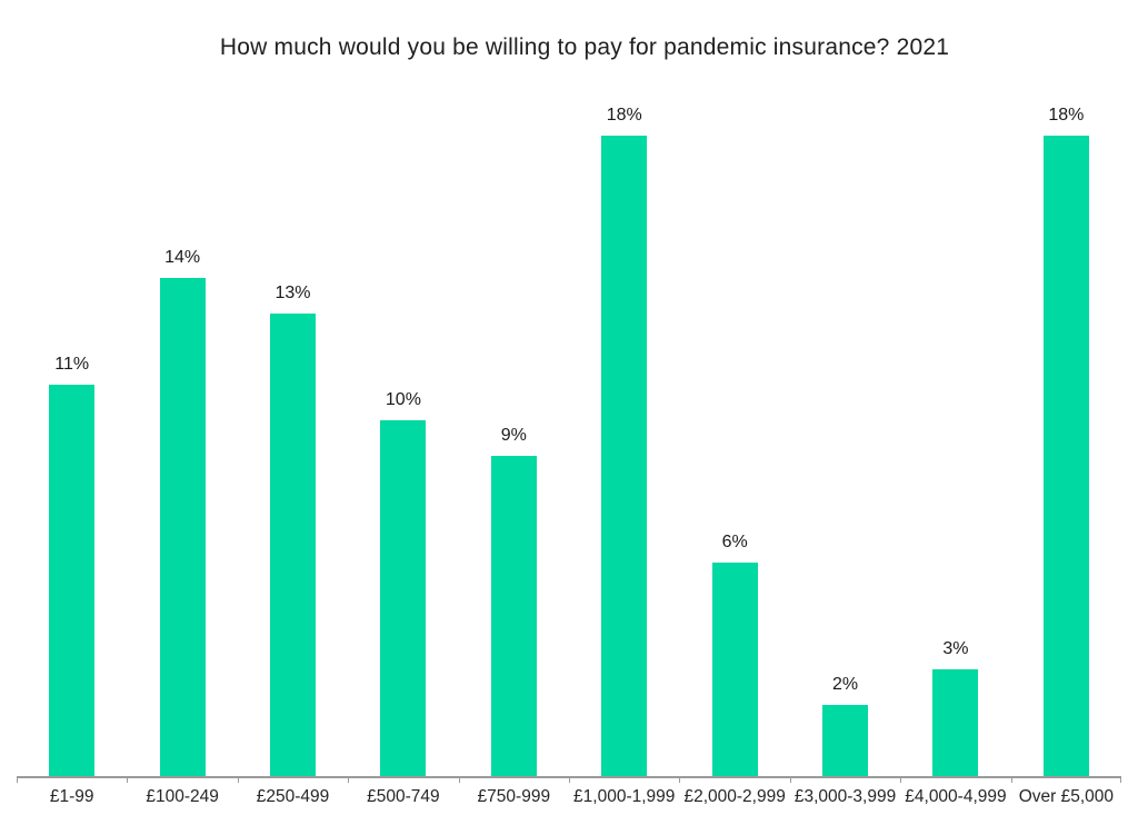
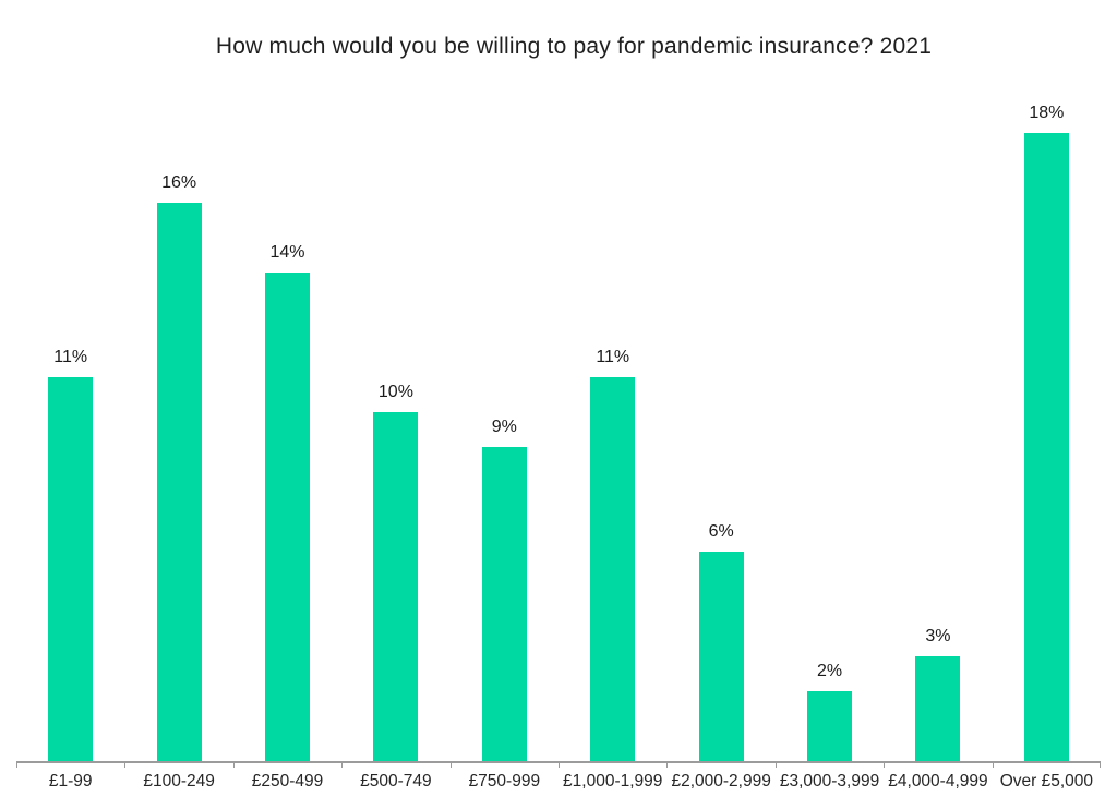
£100-249: 14% -> 16%
£250-499: 13% -> 14%
£1,000-1,999: 18% -> 11%
